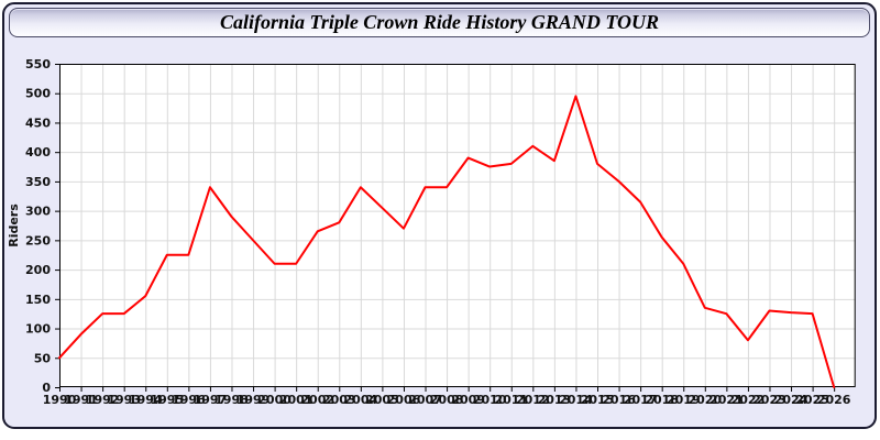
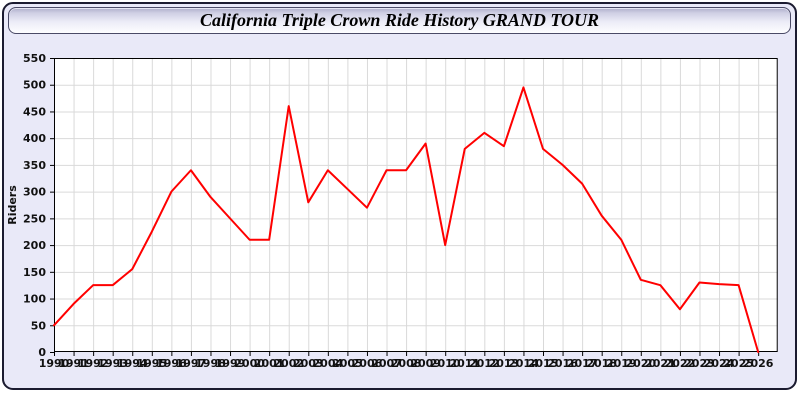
1996: 220 -> 300
2002: 260 -> 460
2010: 380 -> 200
